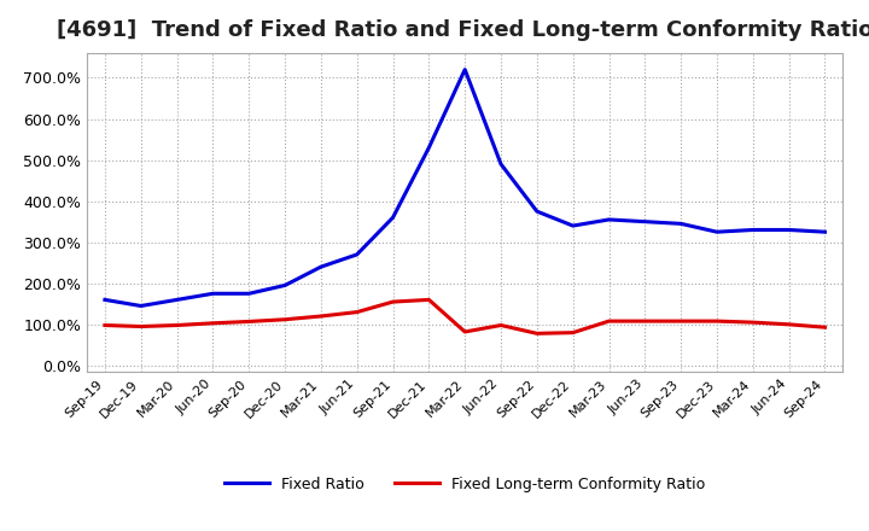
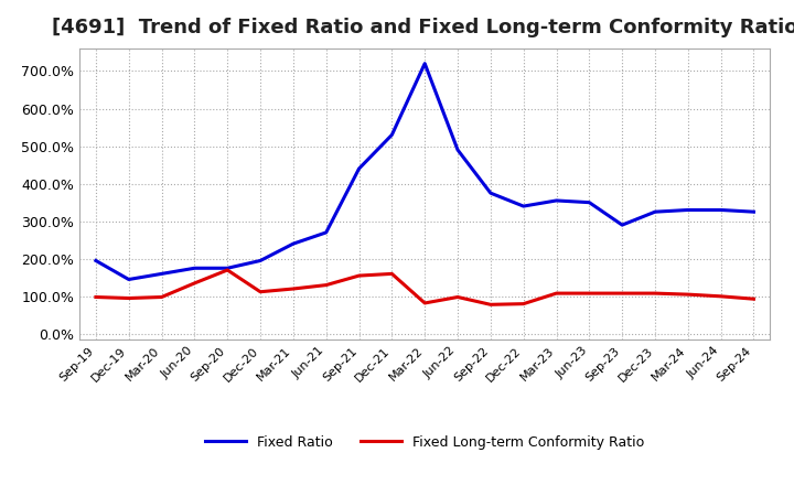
Fixed Ratio/Sep-19: 160% -> 195%
Fixed Long-term Conformity Ratio/Jun-20: 103% -> 135%
Fixed Long-term Conformity Ratio/Sep-20: 107% -> 170%
Fixed Ratio/Sep-21: 360% -> 440%
Fixed Ratio/Sep-23: 345% -> 290%
